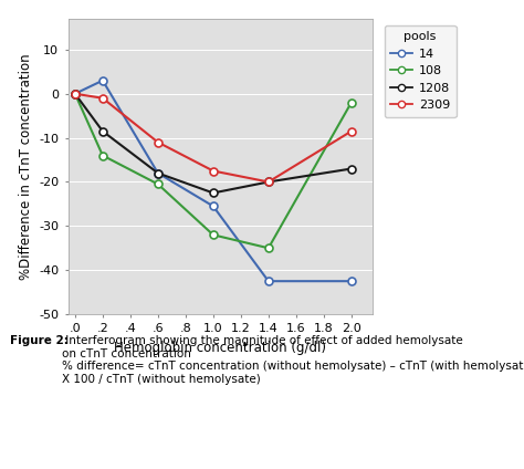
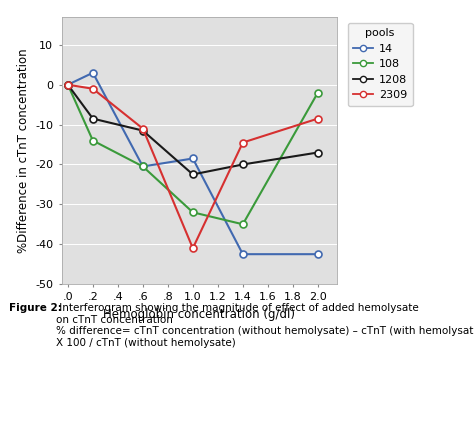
14/.6: -18.0 -> -20.5
1208/.6: -18.0 -> -11.5
14/1.0: -25.5 -> -18.5
2309/1.0: -17.5 -> -41.0
2309/1.4: -20.0 -> -14.5
